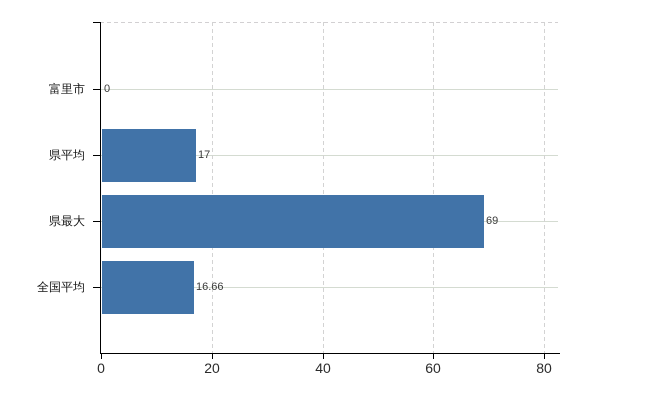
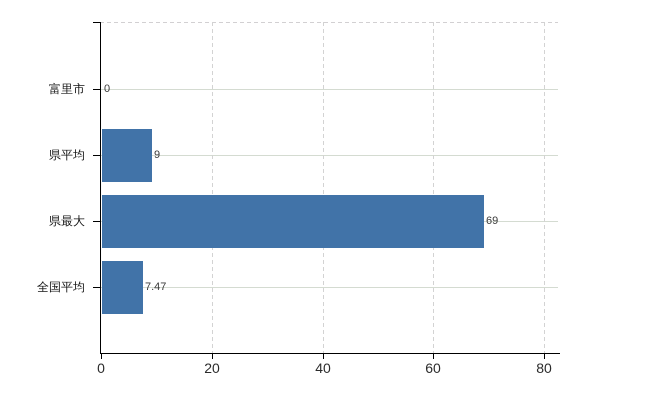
県平均: 17 -> 9
全国平均: 16.66 -> 7.47
